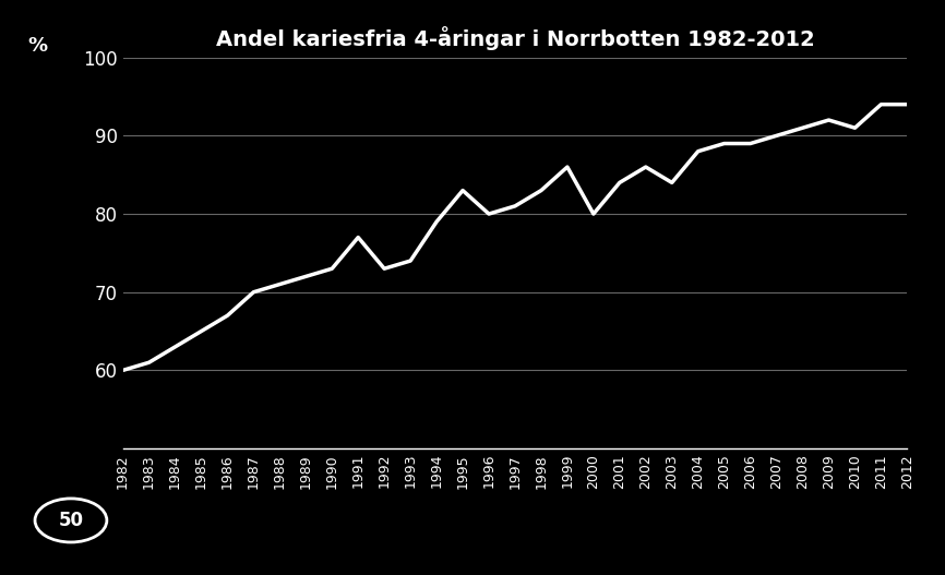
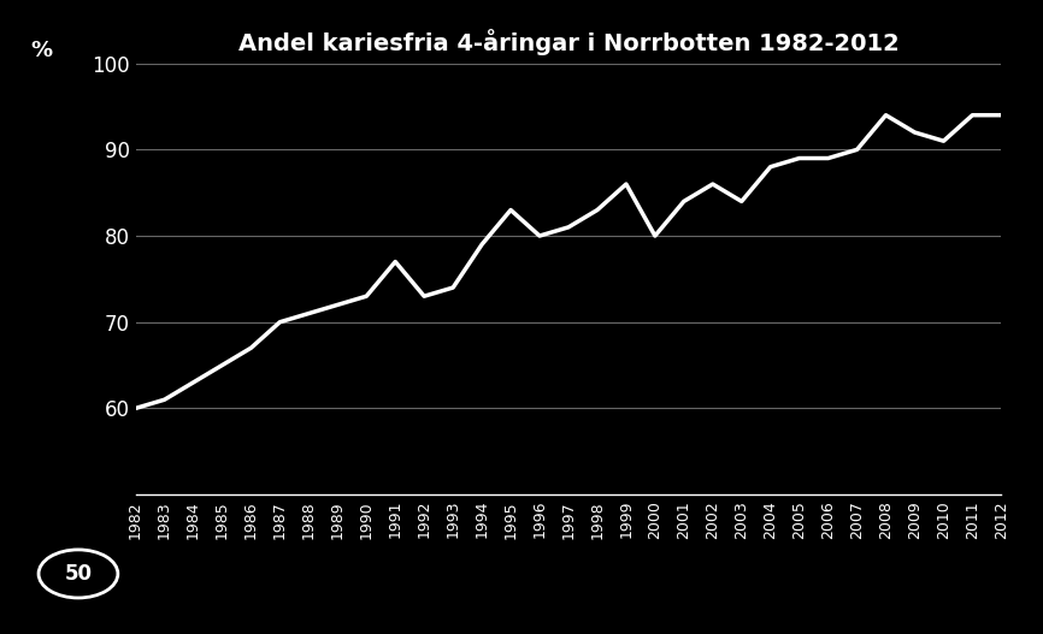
2008: 91 -> 94
